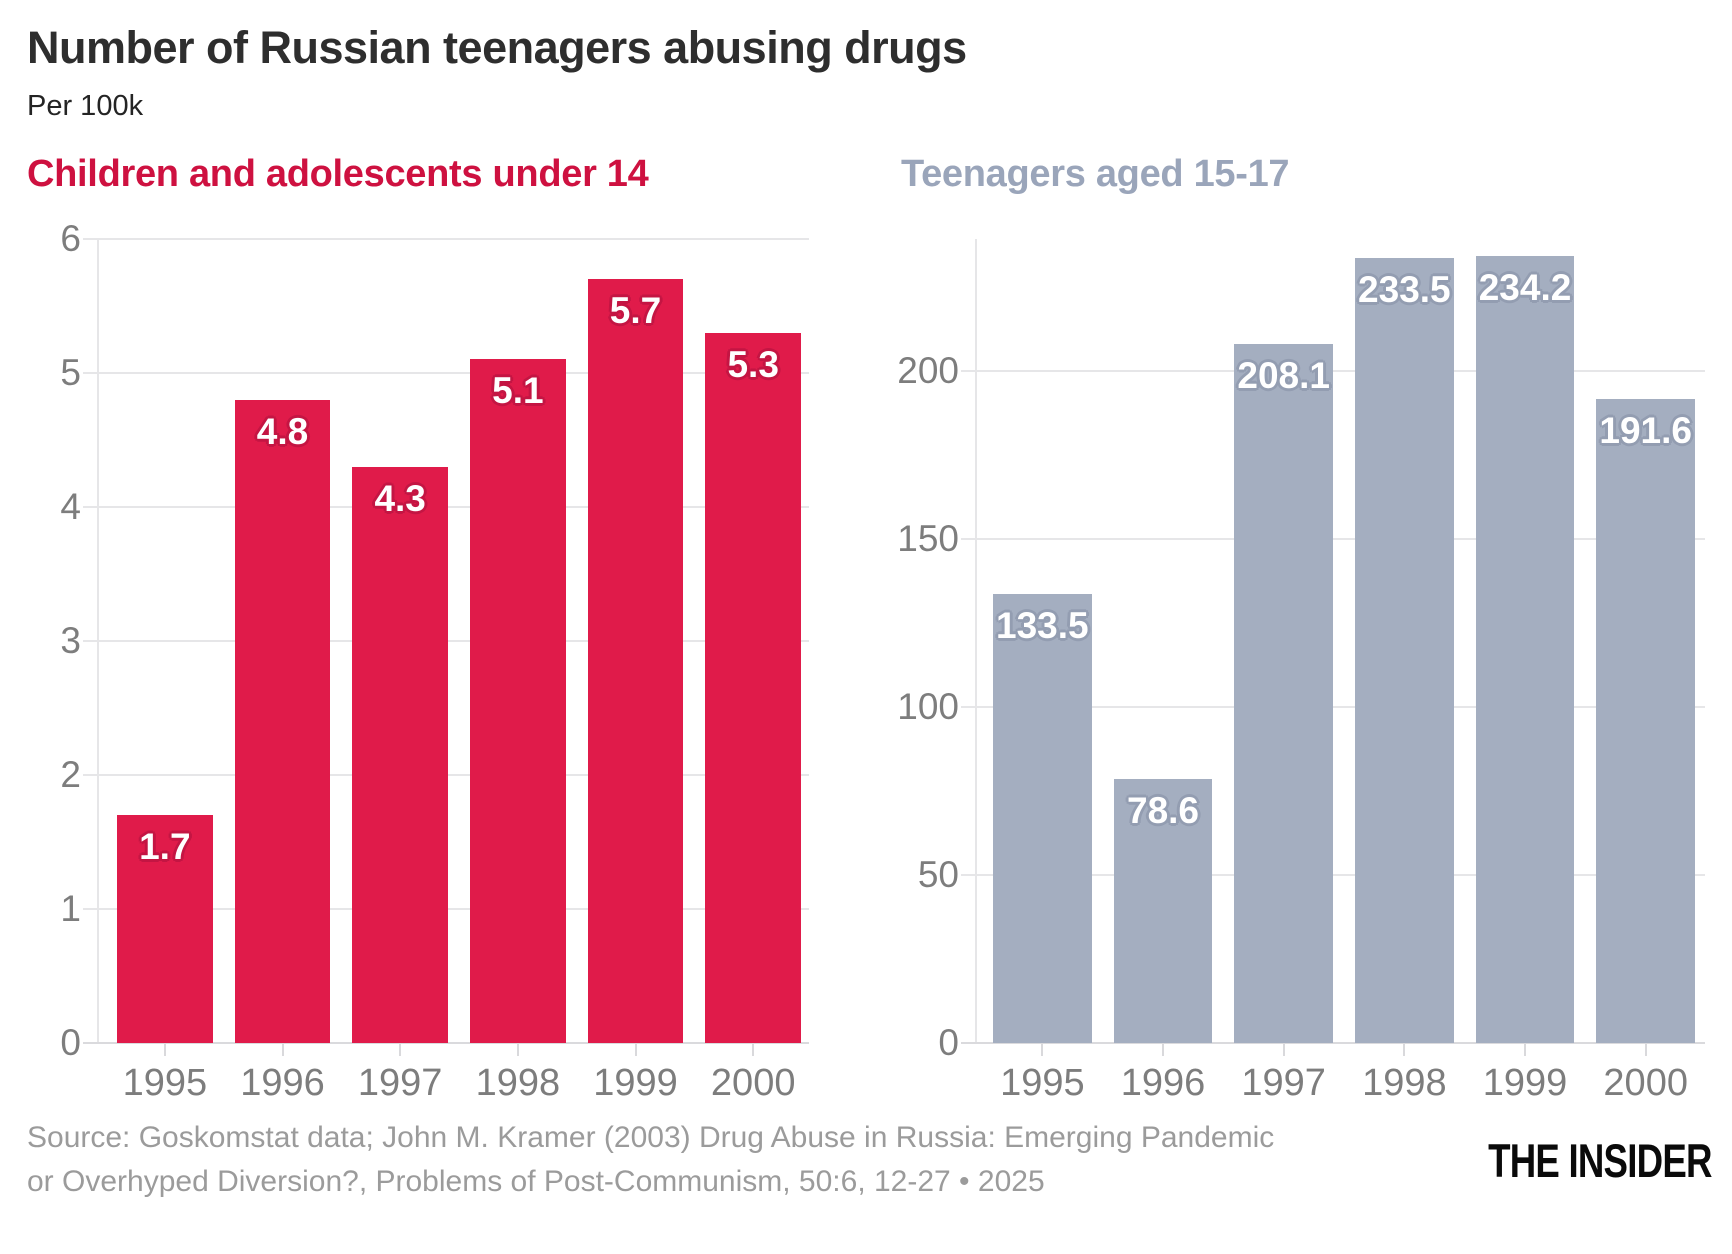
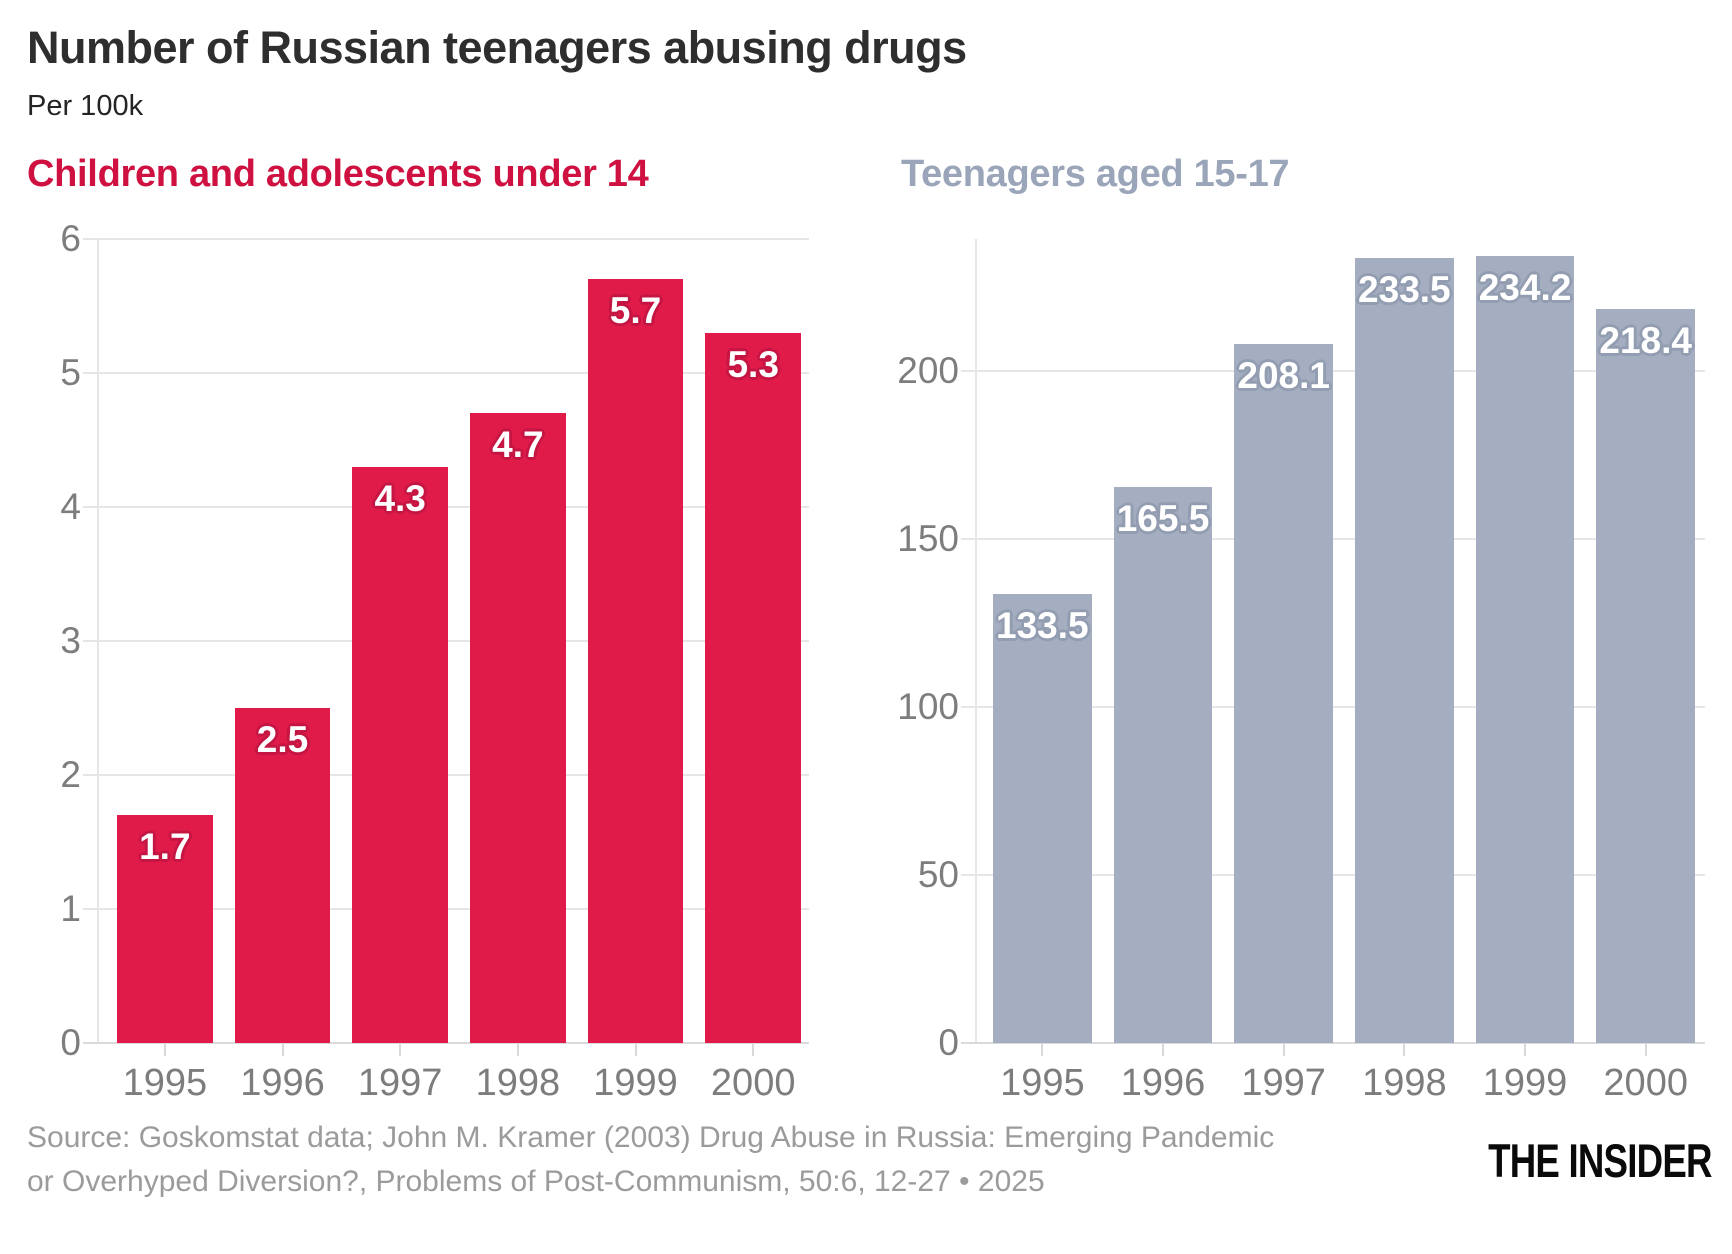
Children and adolescents under 14/1996: 4.8 -> 2.5
Children and adolescents under 14/1998: 5.1 -> 4.7
Teenagers aged 15-17/1996: 78.6 -> 165.5
Teenagers aged 15-17/2000: 191.6 -> 218.4
